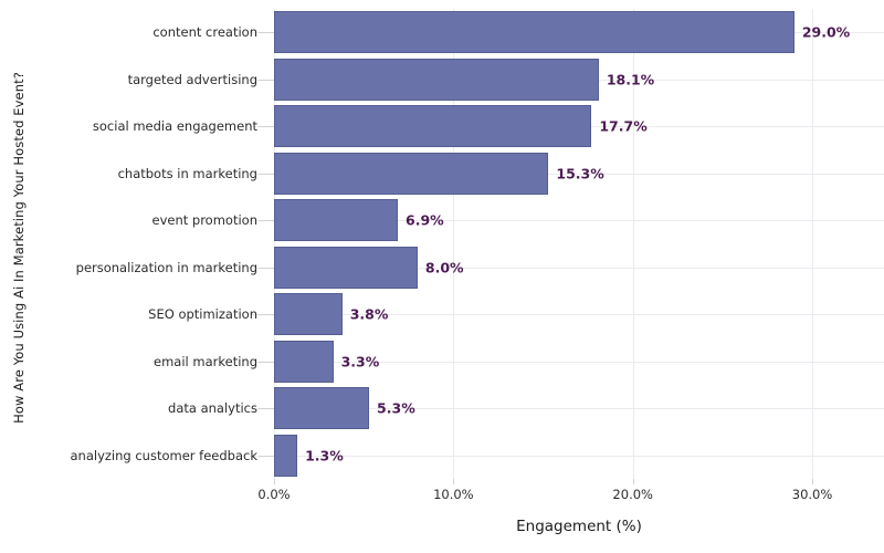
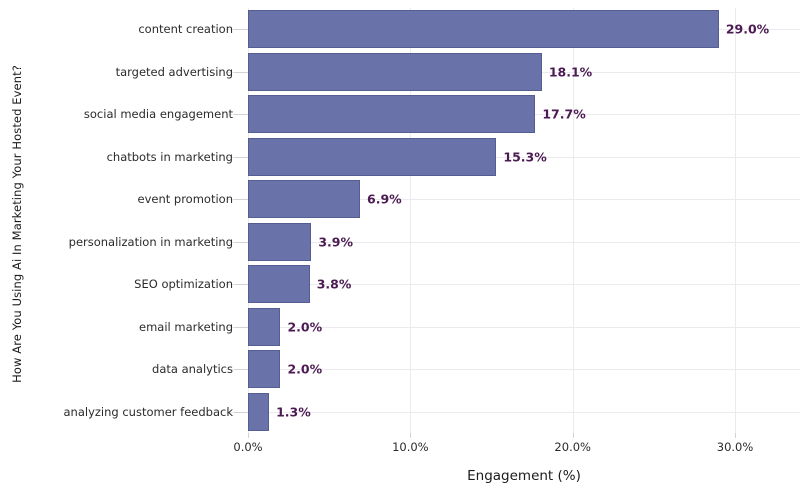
personalization in marketing: 8.0% -> 3.9%
email marketing: 3.3% -> 2.0%
data analytics: 5.3% -> 2.0%
